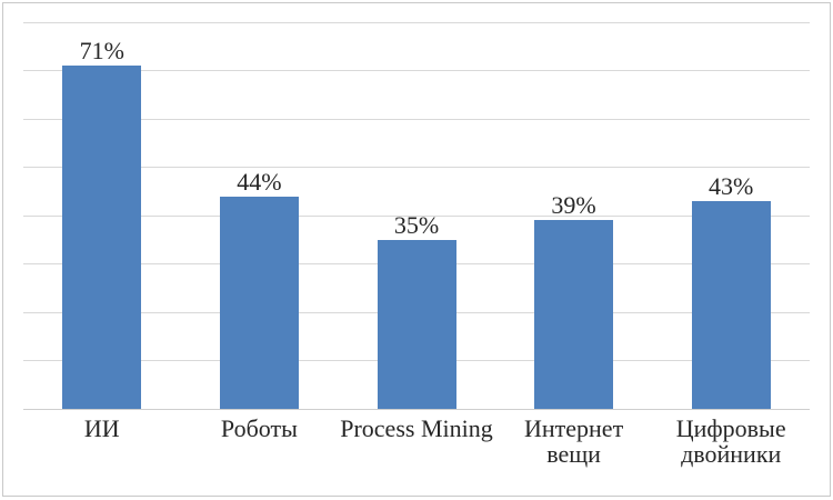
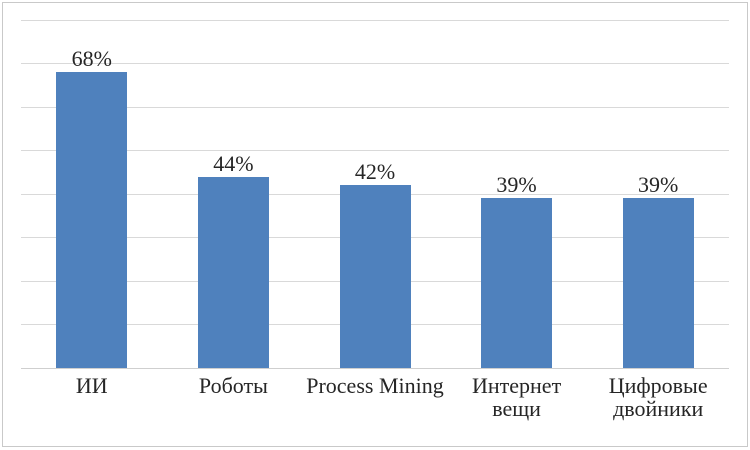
ИИ: 71% -> 68%
Process Mining: 35% -> 42%
Цифровые двойники: 43% -> 39%
